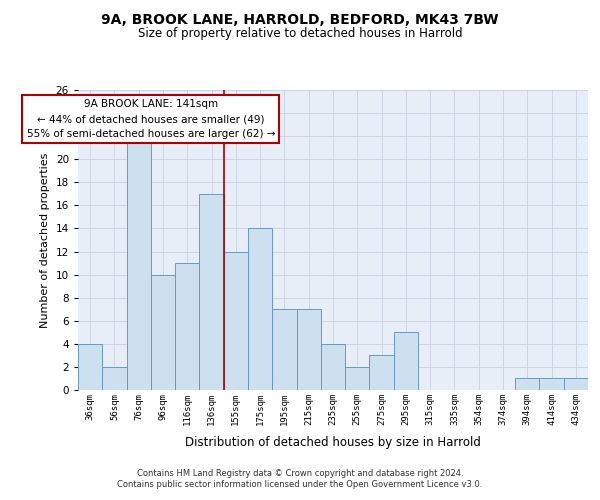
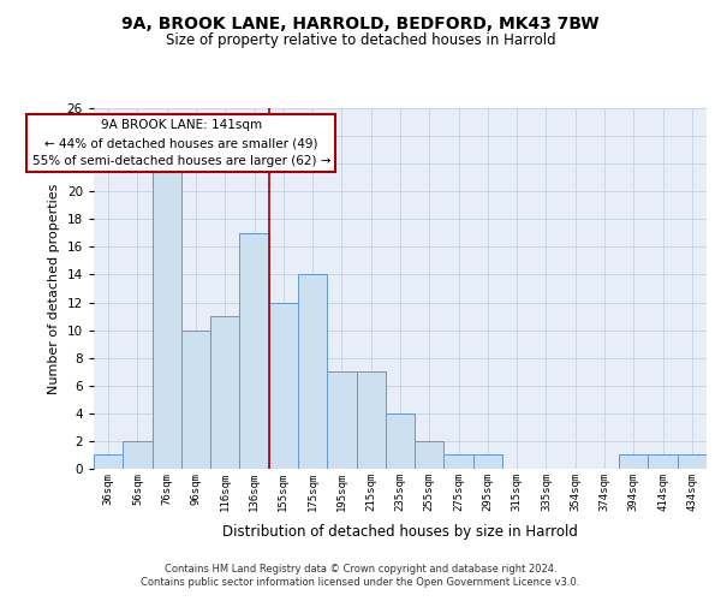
36sqm: 4 -> 1
275sqm: 3 -> 1
295sqm: 5 -> 1
